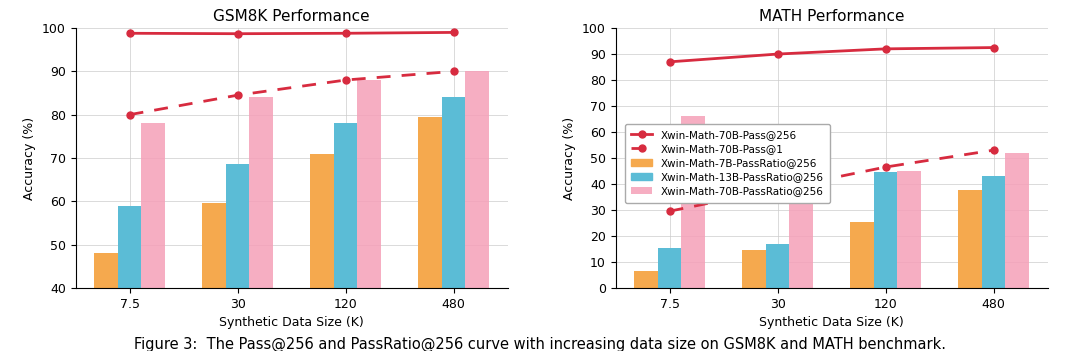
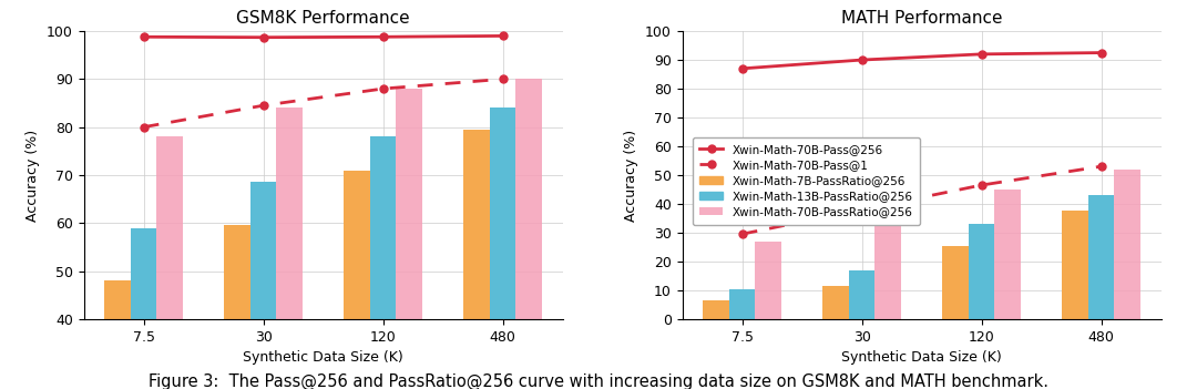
MATH Performance/Xwin-Math-13B-PassRatio@256/7.5: 15.5 -> 10.5
MATH Performance/Xwin-Math-70B-PassRatio@256/7.5: 66 -> 27
MATH Performance/Xwin-Math-7B-PassRatio@256/30: 14.5 -> 11.5
MATH Performance/Xwin-Math-13B-PassRatio@256/120: 44.5 -> 33.0
